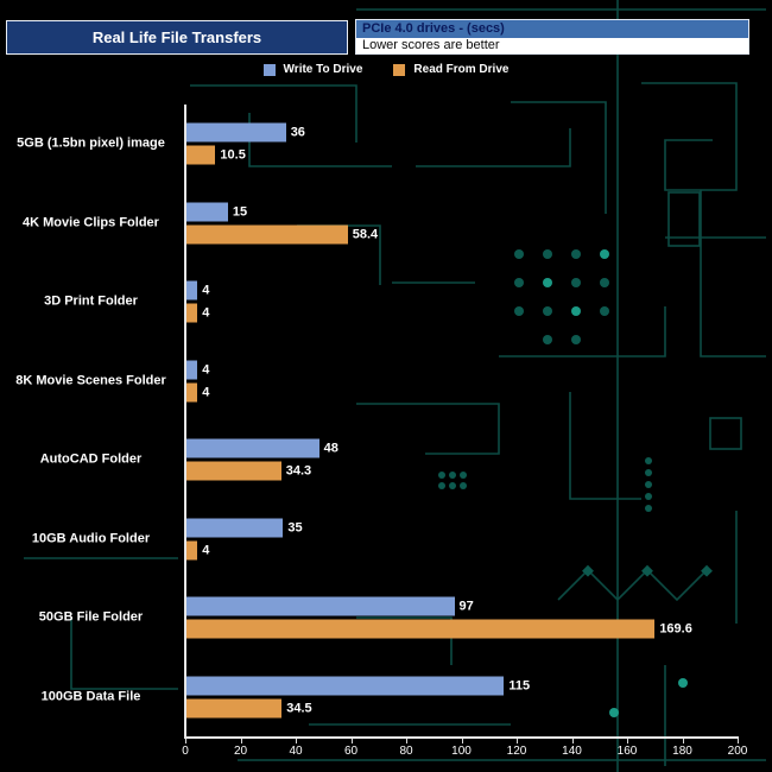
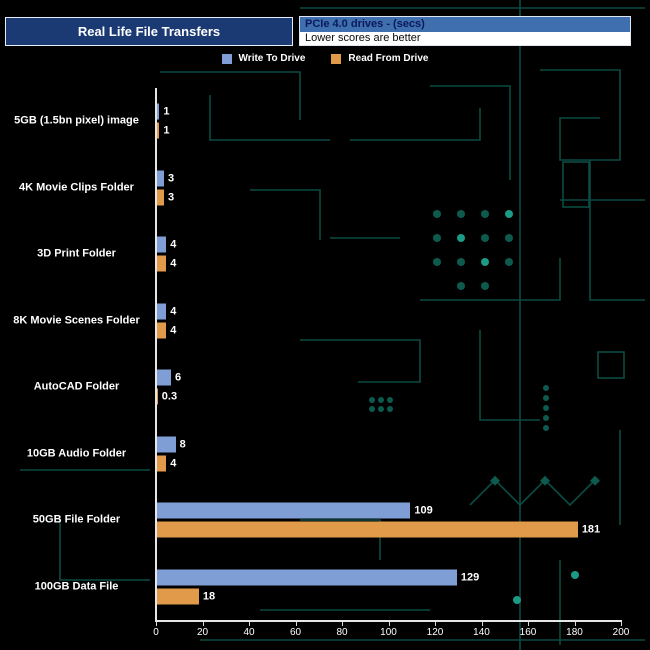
Write To Drive/5GB (1.5bn pixel) image: 36 -> 1
Read From Drive/5GB (1.5bn pixel) image: 10.5 -> 1
Write To Drive/4K Movie Clips Folder: 15 -> 3
Read From Drive/4K Movie Clips Folder: 58.4 -> 3
Write To Drive/AutoCAD Folder: 48 -> 6
Read From Drive/AutoCAD Folder: 34.3 -> 0.3
Write To Drive/10GB Audio Folder: 35 -> 8
Write To Drive/50GB File Folder: 97 -> 109
Read From Drive/50GB File Folder: 169.6 -> 181
Write To Drive/100GB Data File: 115 -> 129
Read From Drive/100GB Data File: 34.5 -> 18
